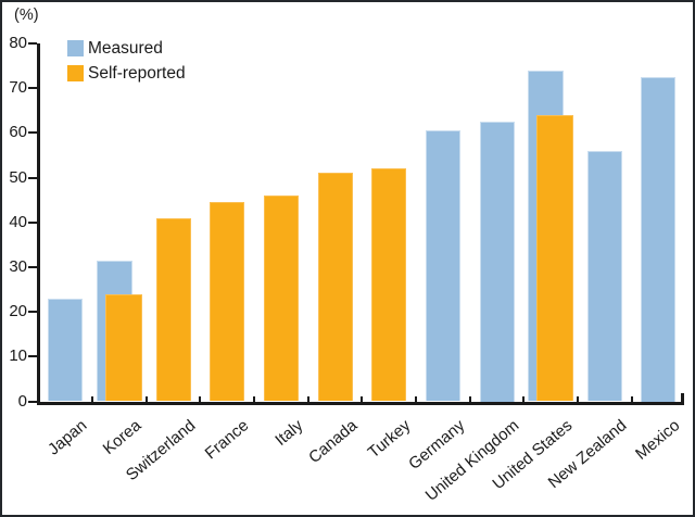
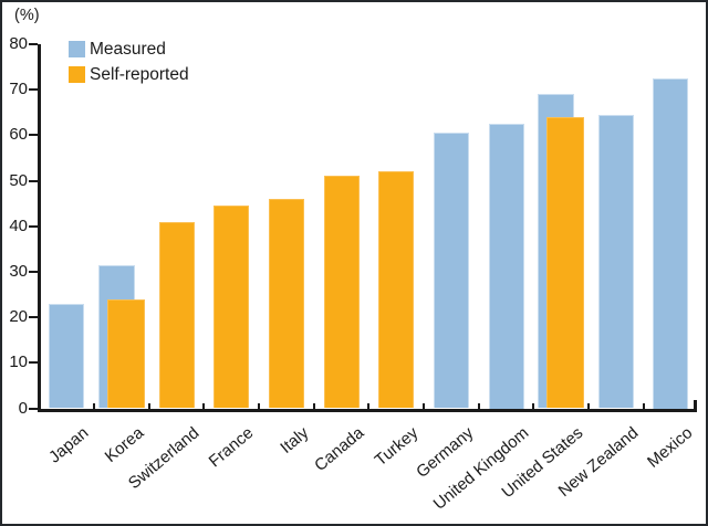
Measured/United States: 74 -> 69
Measured/New Zealand: 56 -> 64
